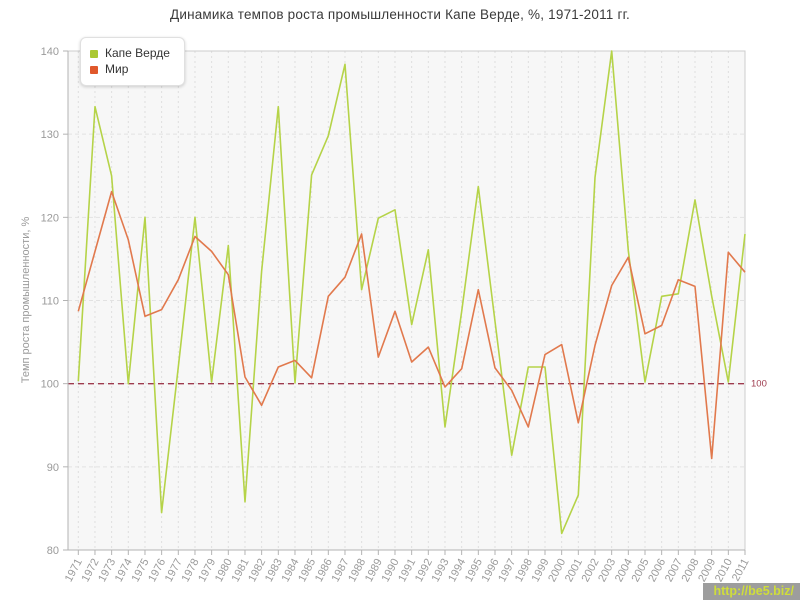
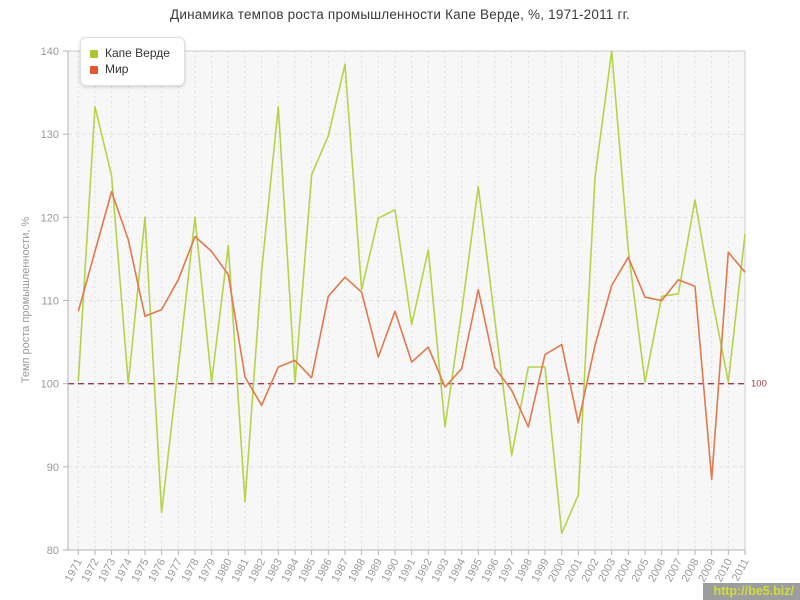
Мир/1988: 118 -> 111
Мир/2005: 106 -> 110
Мир/2006: 107 -> 110
Мир/2009: 91 -> 88
